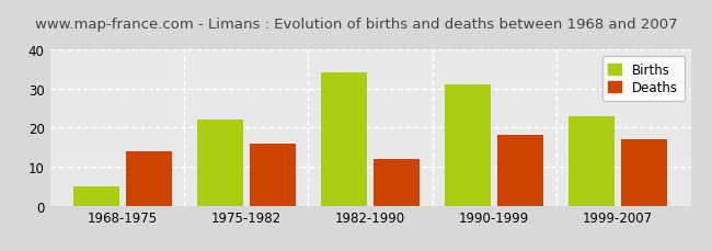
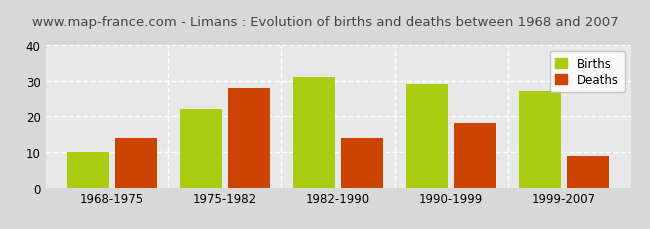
Births/1968-1975: 5 -> 10
Deaths/1975-1982: 16 -> 28
Births/1982-1990: 34 -> 31
Deaths/1982-1990: 12 -> 14
Births/1990-1999: 31 -> 29
Births/1999-2007: 23 -> 27
Deaths/1999-2007: 17 -> 9
